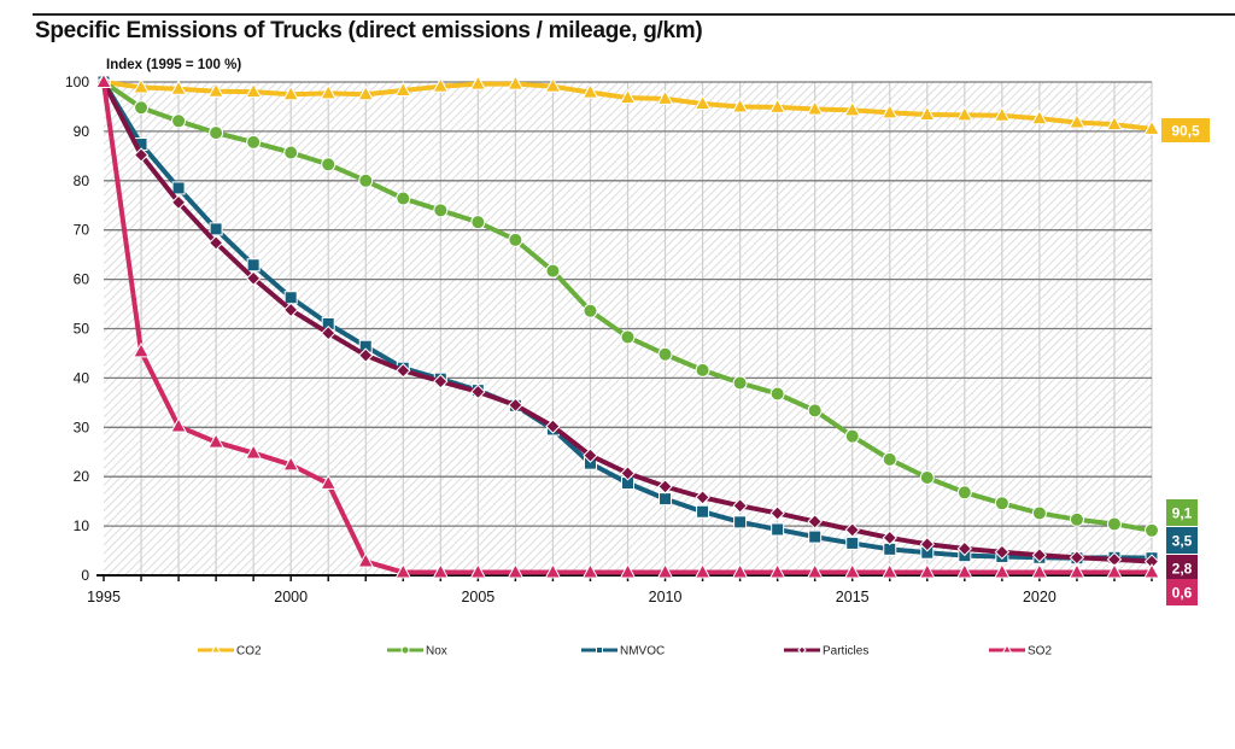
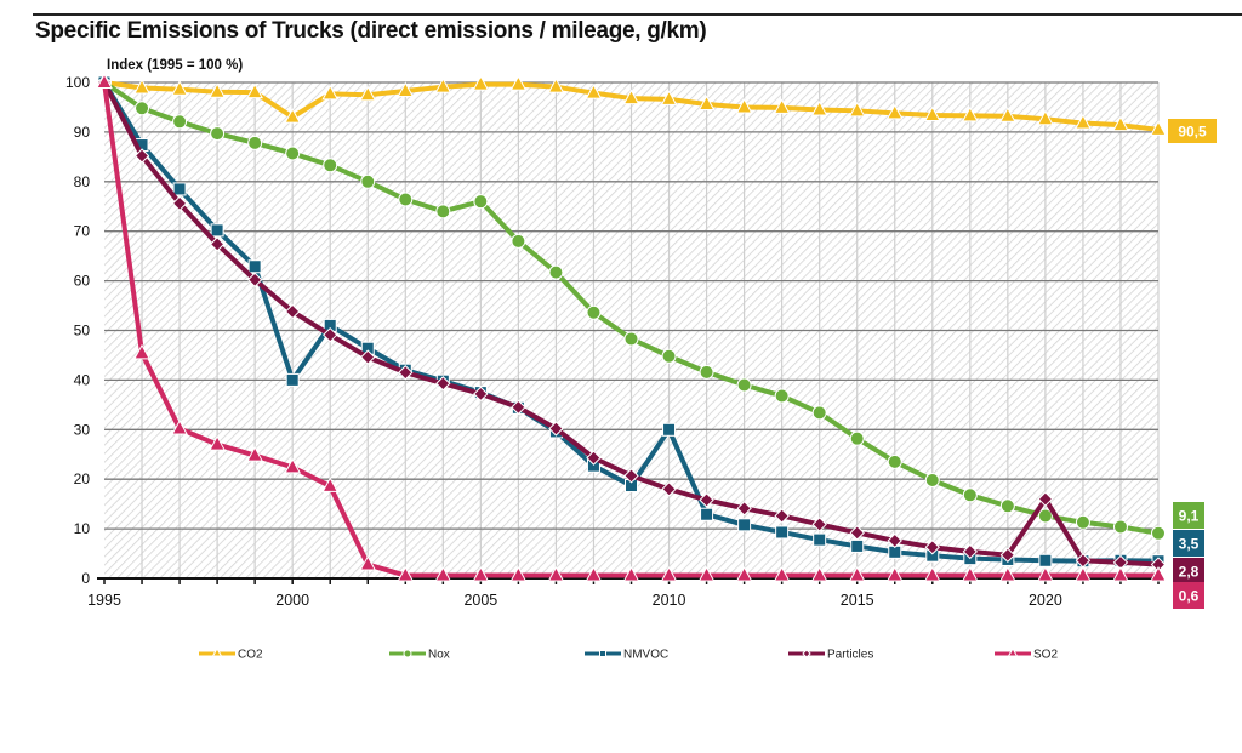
CO2/2000: 98 -> 93
NMVOC/2000: 56 -> 40
Nox/2005: 72 -> 76
NMVOC/2010: 16 -> 30
Particles/2020: 4 -> 16
